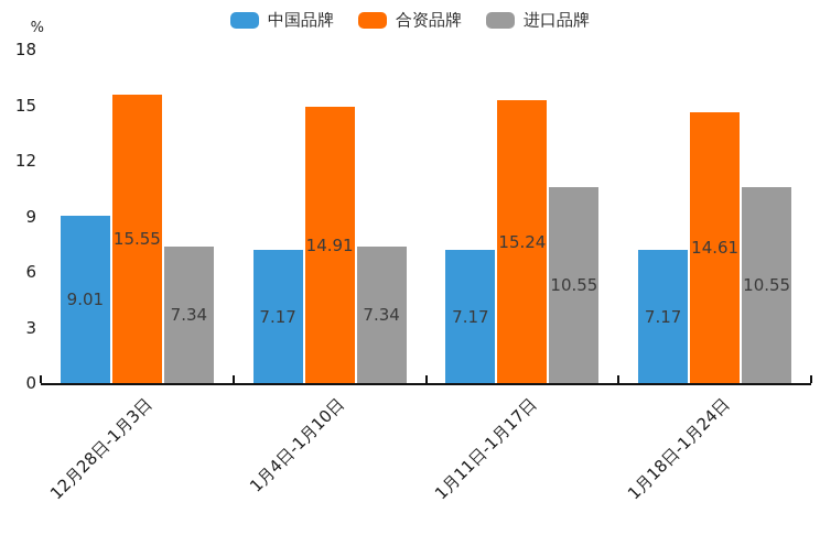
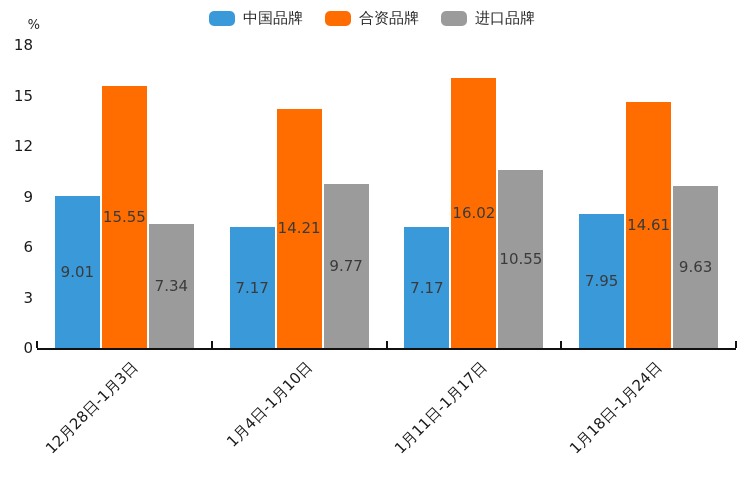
合资品牌/1月4日-1月10日: 14.91 -> 14.21
进口品牌/1月4日-1月10日: 7.34 -> 9.77
合资品牌/1月11日-1月17日: 15.24 -> 16.02
中国品牌/1月18日-1月24日: 7.17 -> 7.95
进口品牌/1月18日-1月24日: 10.55 -> 9.63
